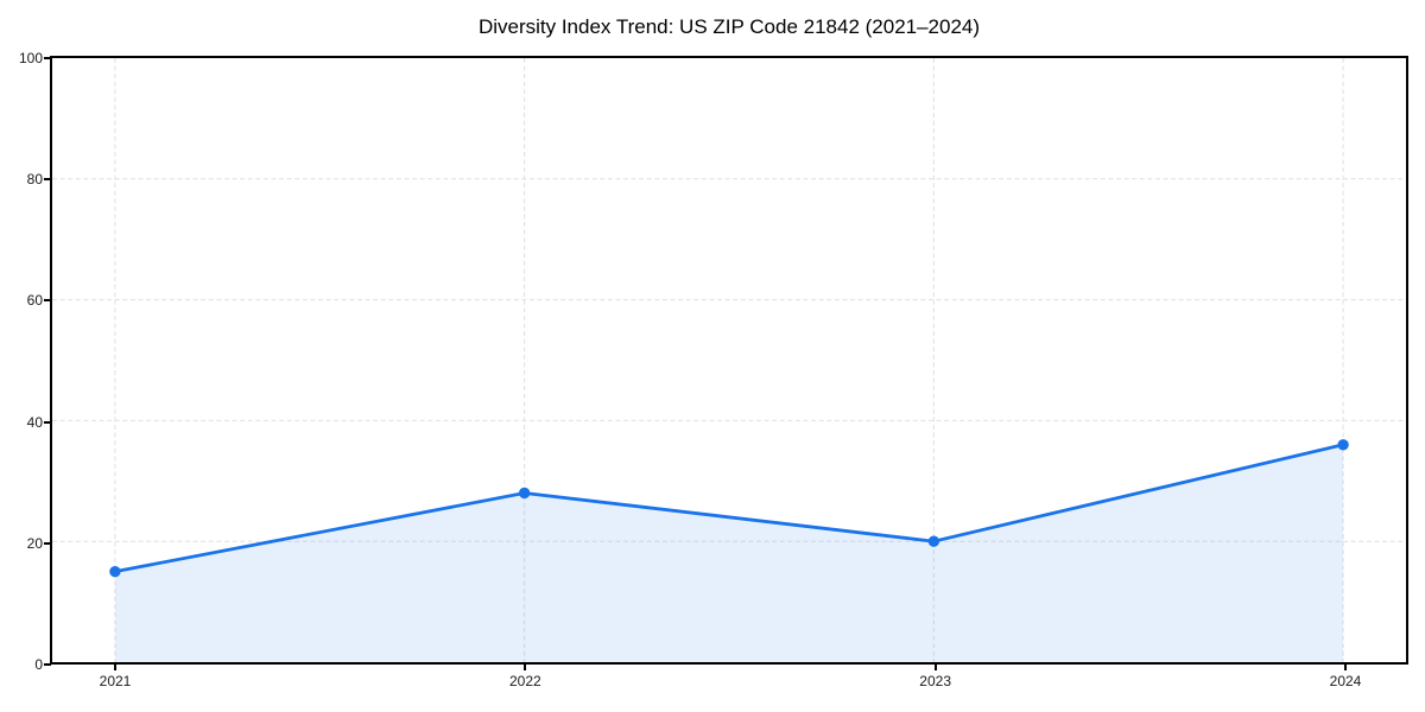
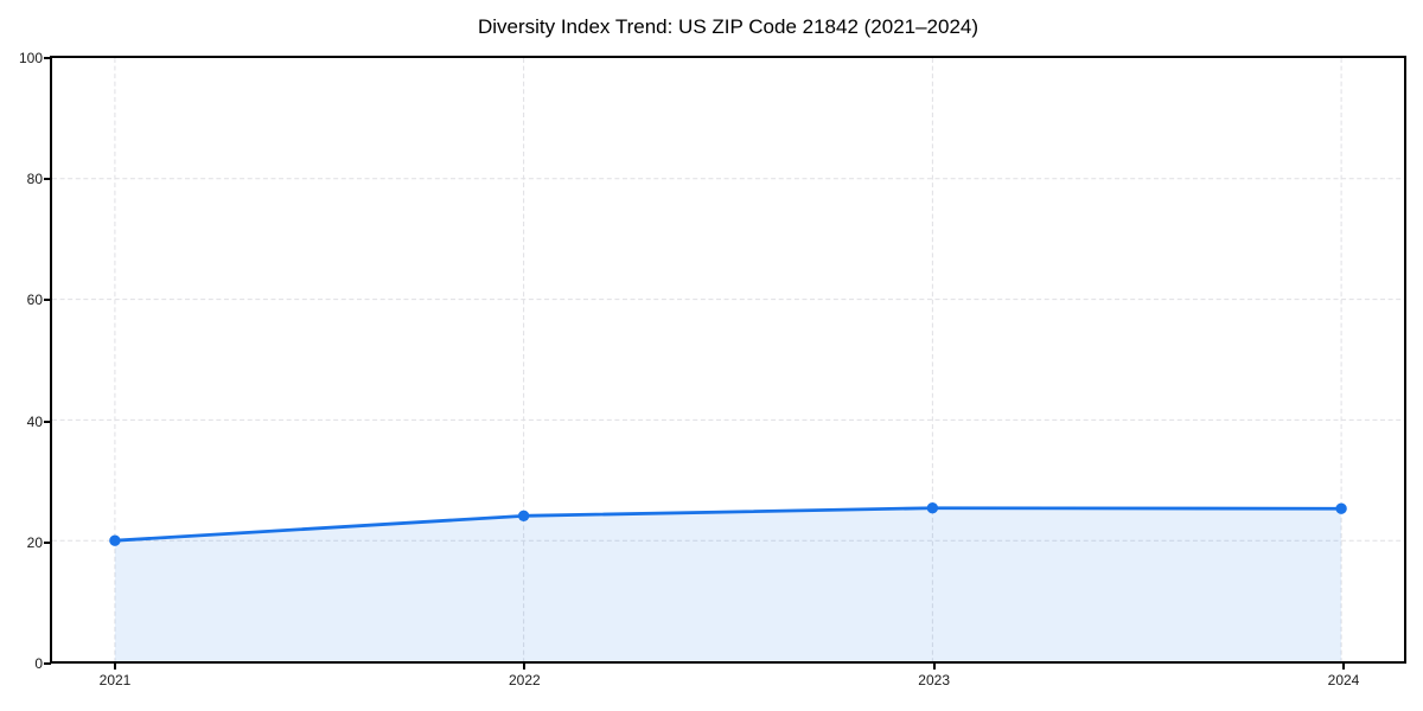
2021: 15 -> 20
2022: 28 -> 24
2023: 20 -> 25
2024: 36 -> 25
